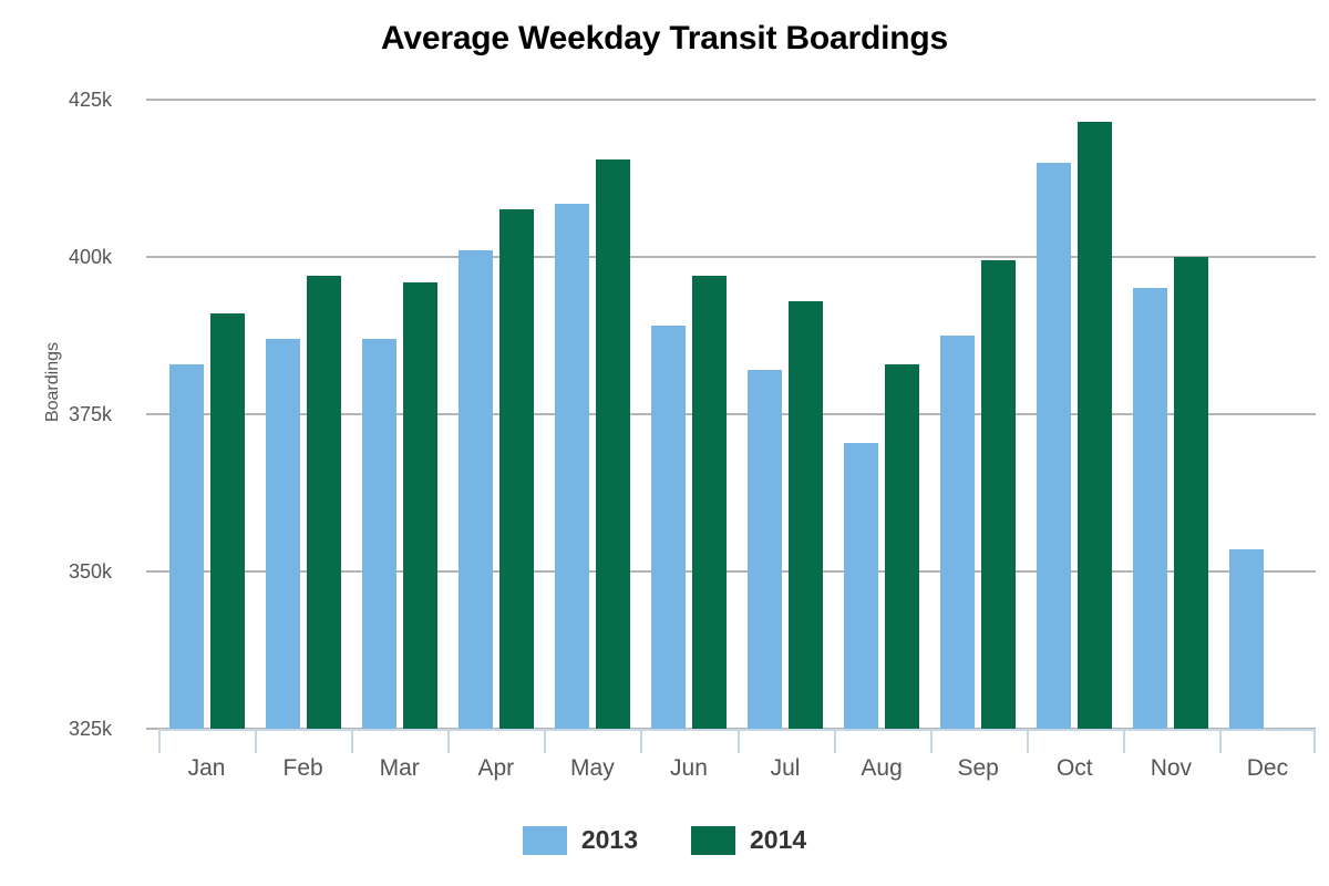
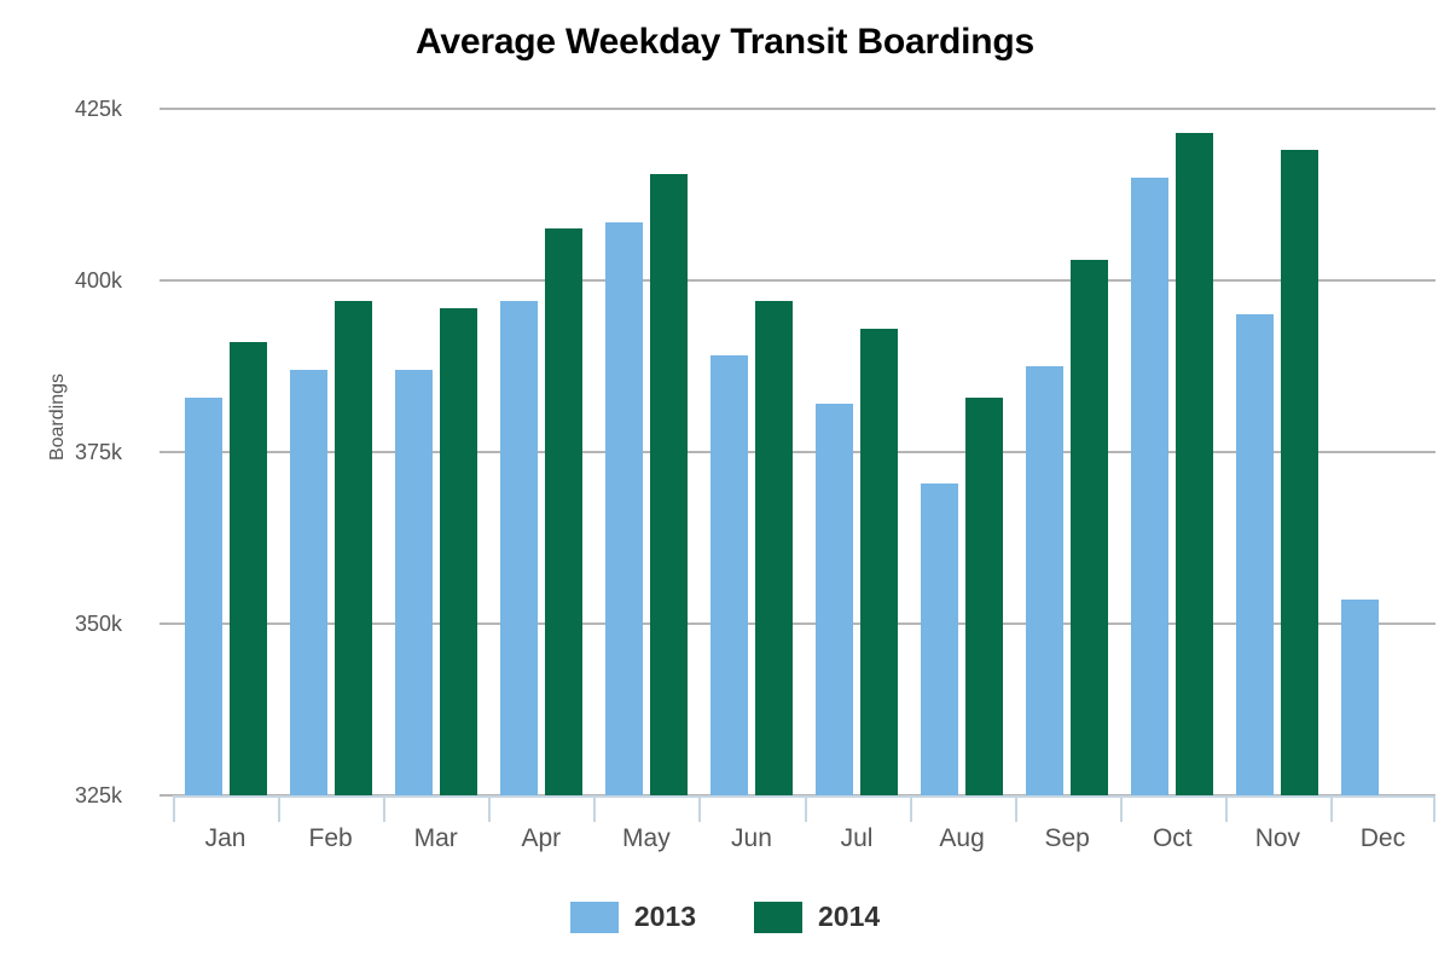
2013/Apr: 401k -> 397k
2014/Sep: 400k -> 403k
2014/Nov: 400k -> 419k
